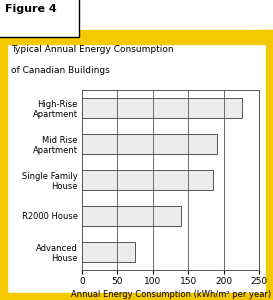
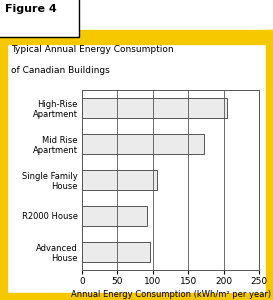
High-Rise Apartment: 225 -> 204
Mid Rise Apartment: 190 -> 172
Single Family House: 185 -> 106
R2000 House: 140 -> 92
Advanced House: 75 -> 96
